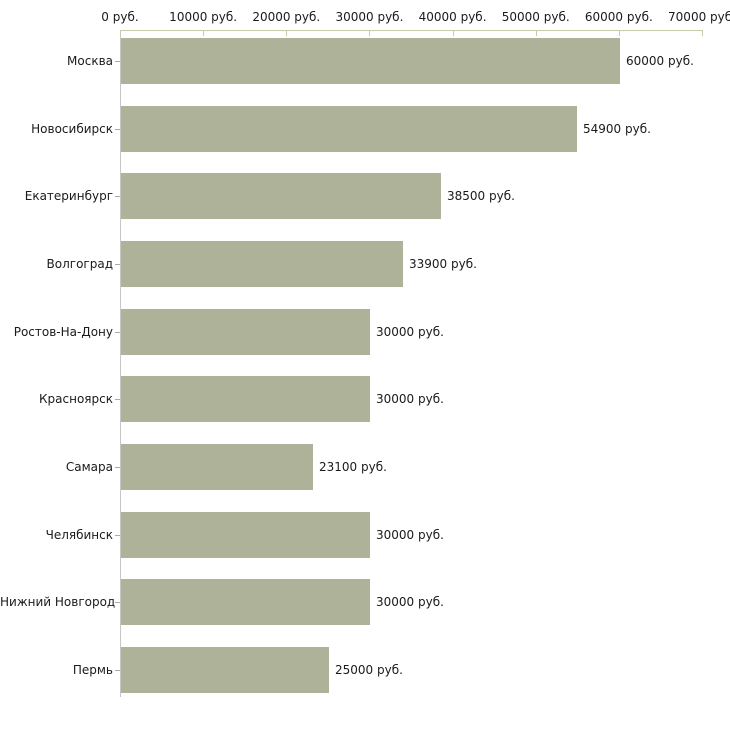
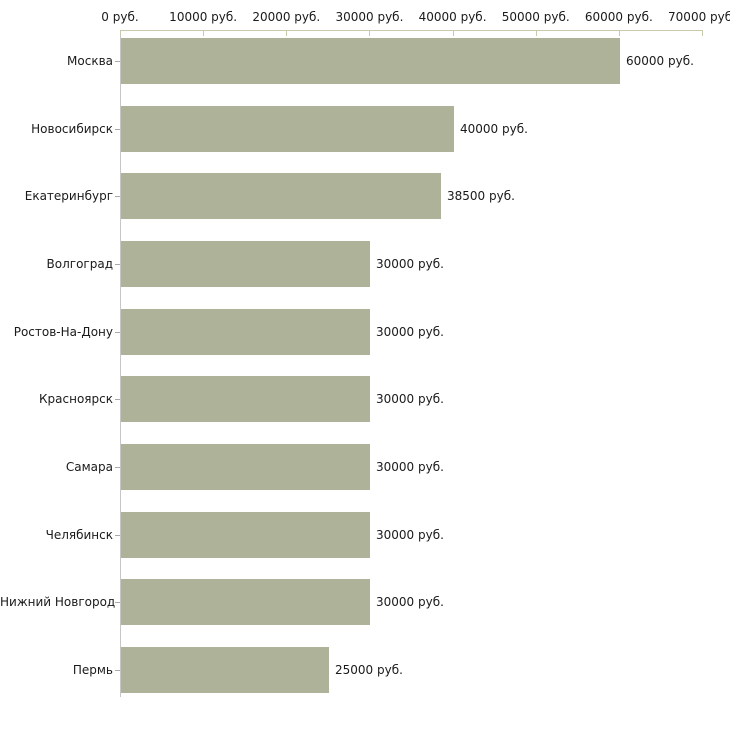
Новосибирск: 54900 -> 40000
Волгоград: 33900 -> 30000
Самара: 23100 -> 30000
